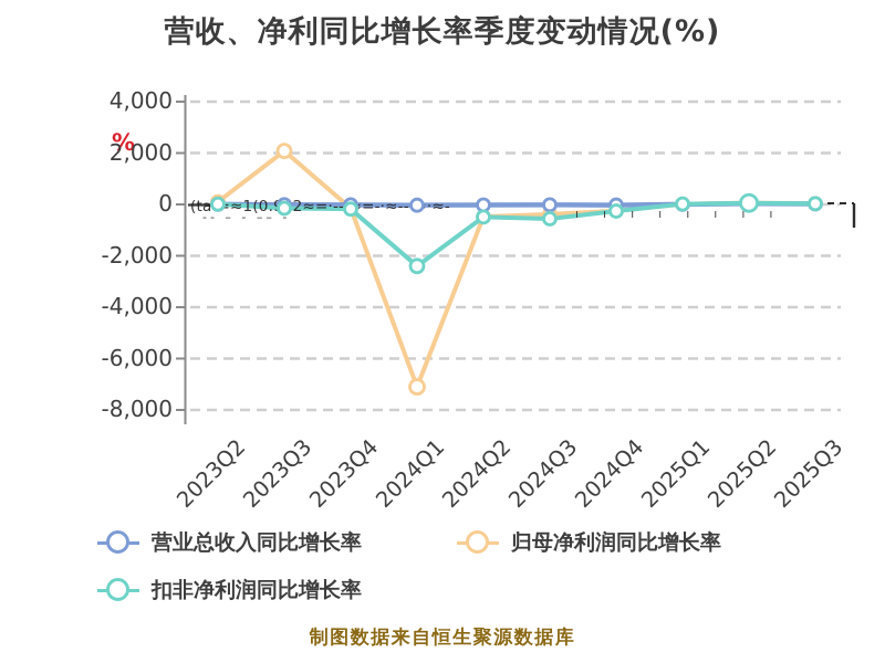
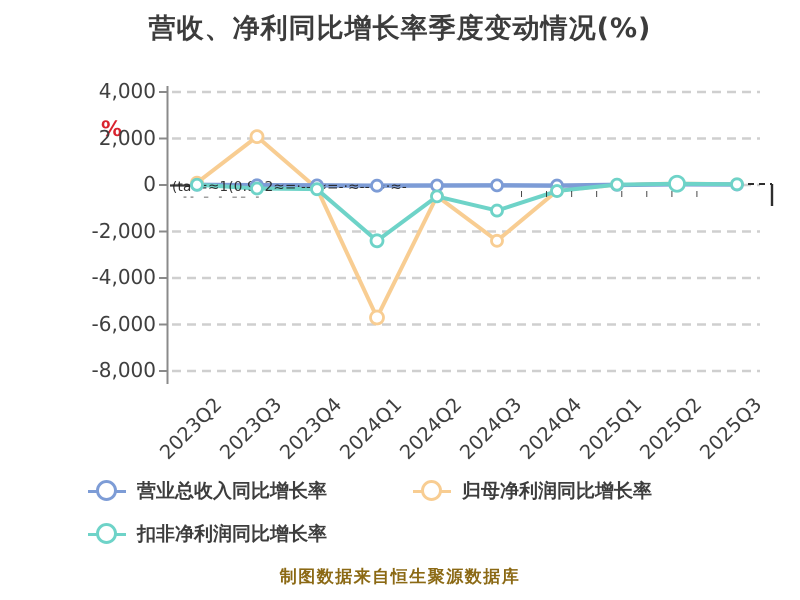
归母净利润同比增长率/2024Q1: -7100 -> -5700
归母净利润同比增长率/2024Q3: -400 -> -2400
扣非净利润同比增长率/2024Q3: -600 -> -1100
